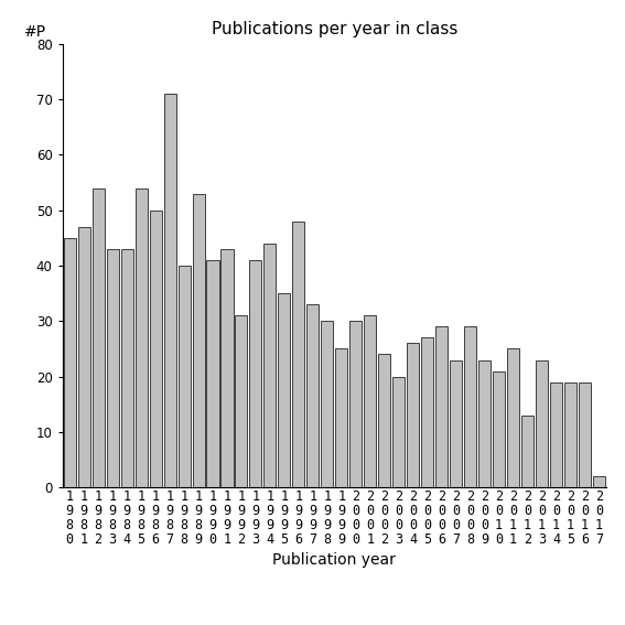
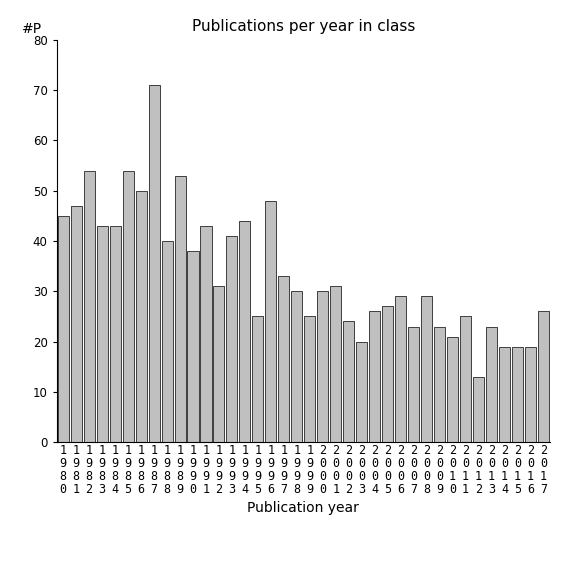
1 9 9 0: 41 -> 38
1 9 9 5: 35 -> 25
2 0 1 7: 2 -> 26
